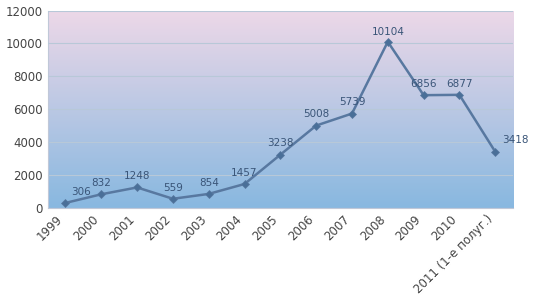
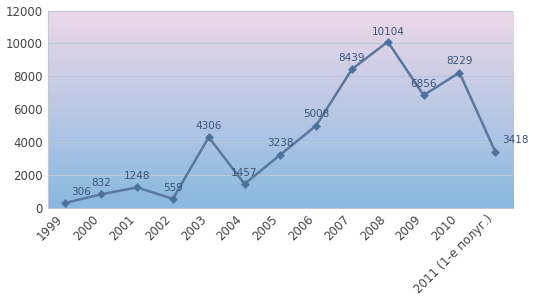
2003: 854 -> 4306
2007: 5739 -> 8439
2010: 6877 -> 8229
